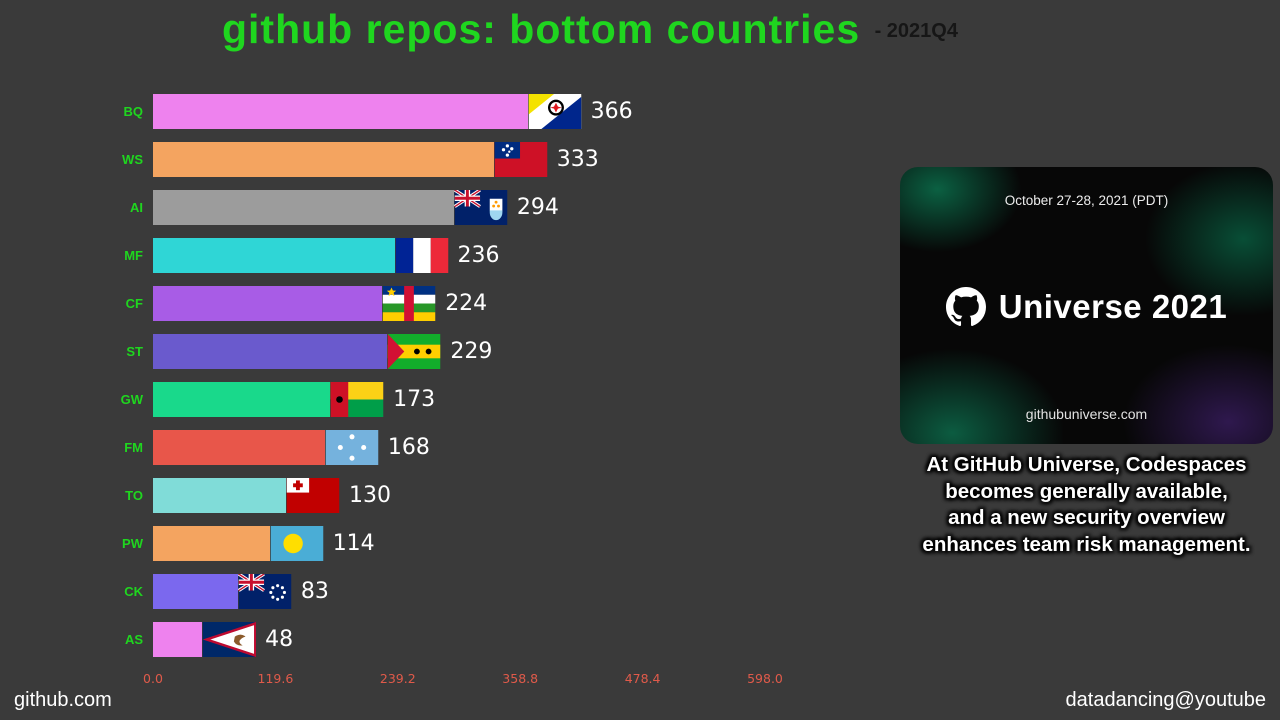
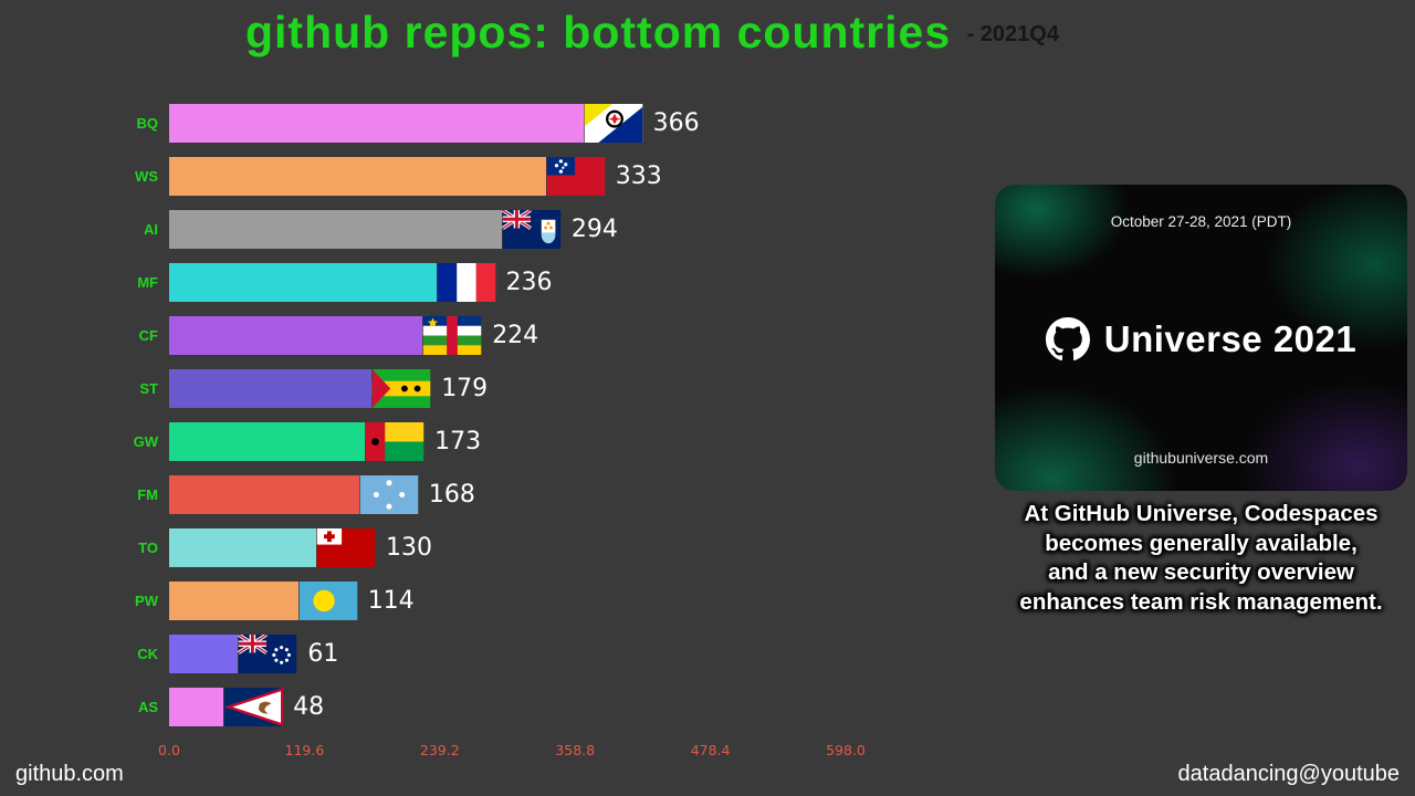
ST: 229 -> 179
CK: 83 -> 61
